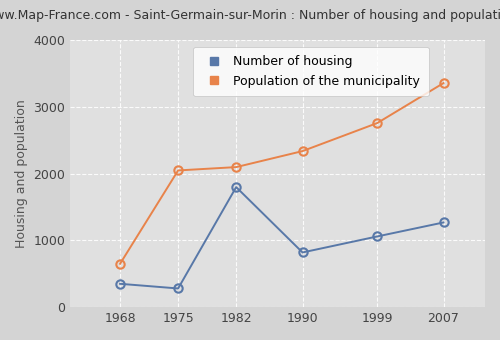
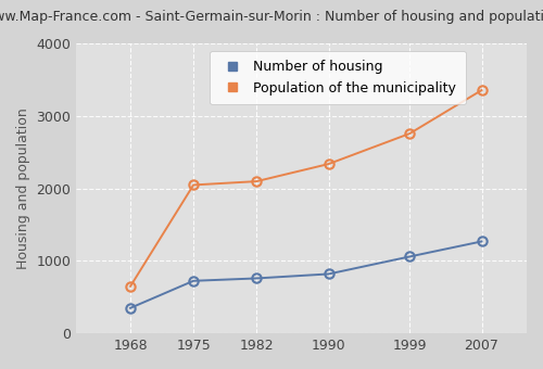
Number of housing/1975: 280 -> 720
Number of housing/1982: 1800 -> 760
